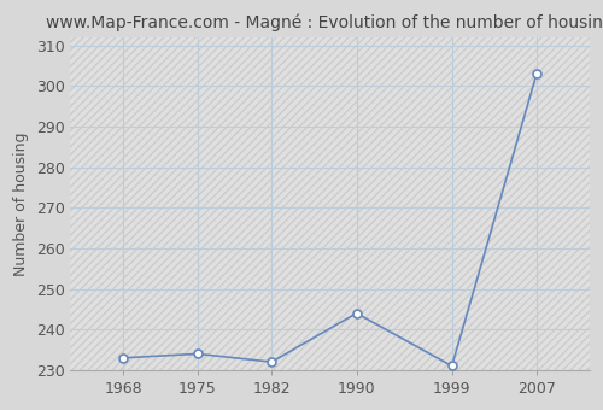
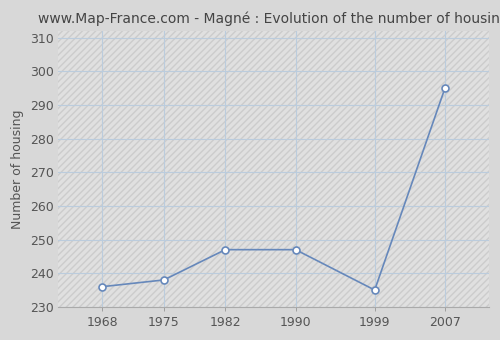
1968: 233 -> 236
1975: 234 -> 238
1982: 232 -> 247
1990: 244 -> 247
1999: 231 -> 235
2007: 303 -> 295
